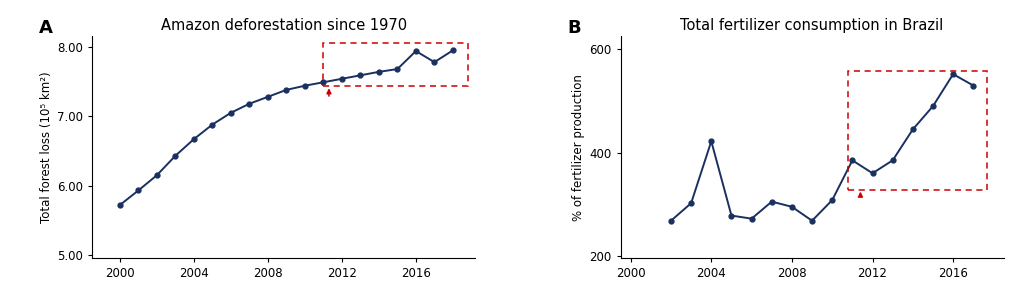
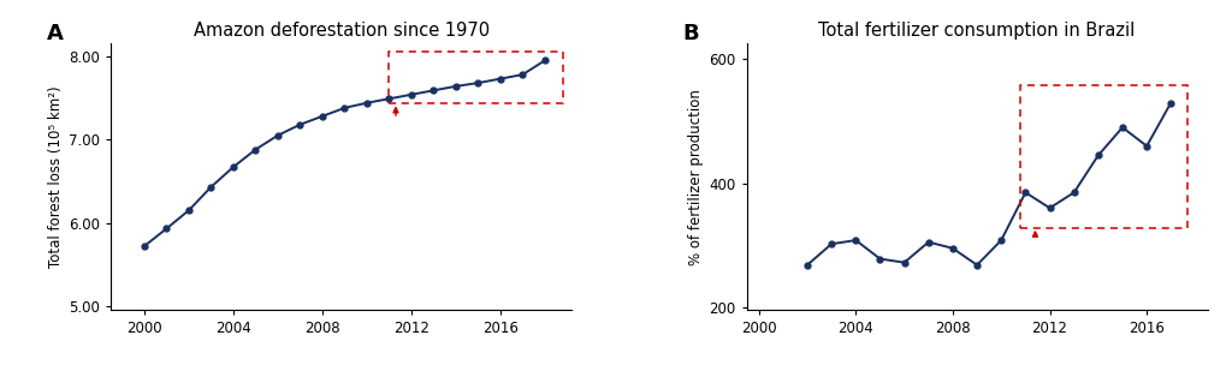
Amazon deforestation since 1970/2016: 7.94 -> 7.73
Total fertilizer consumption in Brazil/2004: 422 -> 308
Total fertilizer consumption in Brazil/2016: 552 -> 460
